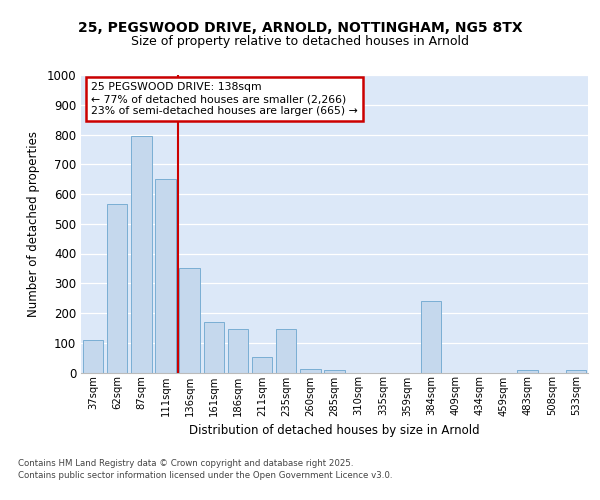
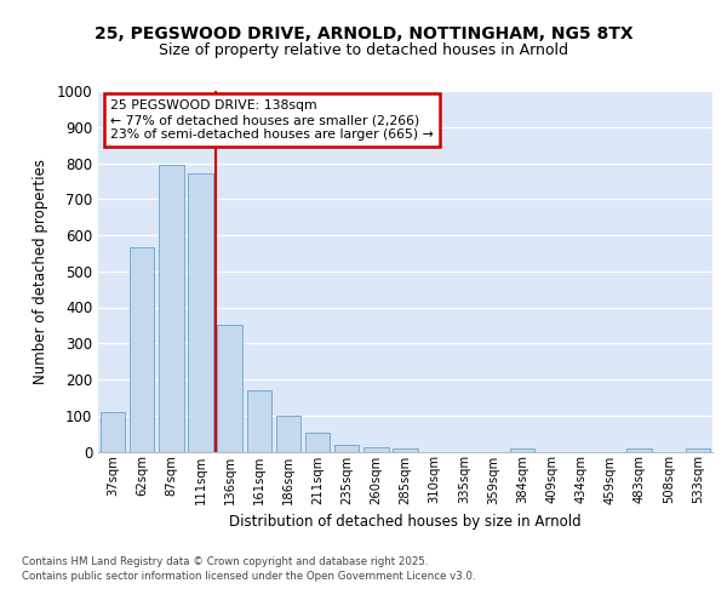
111sqm: 650 -> 770
186sqm: 145 -> 98
235sqm: 145 -> 18
384sqm: 240 -> 8
